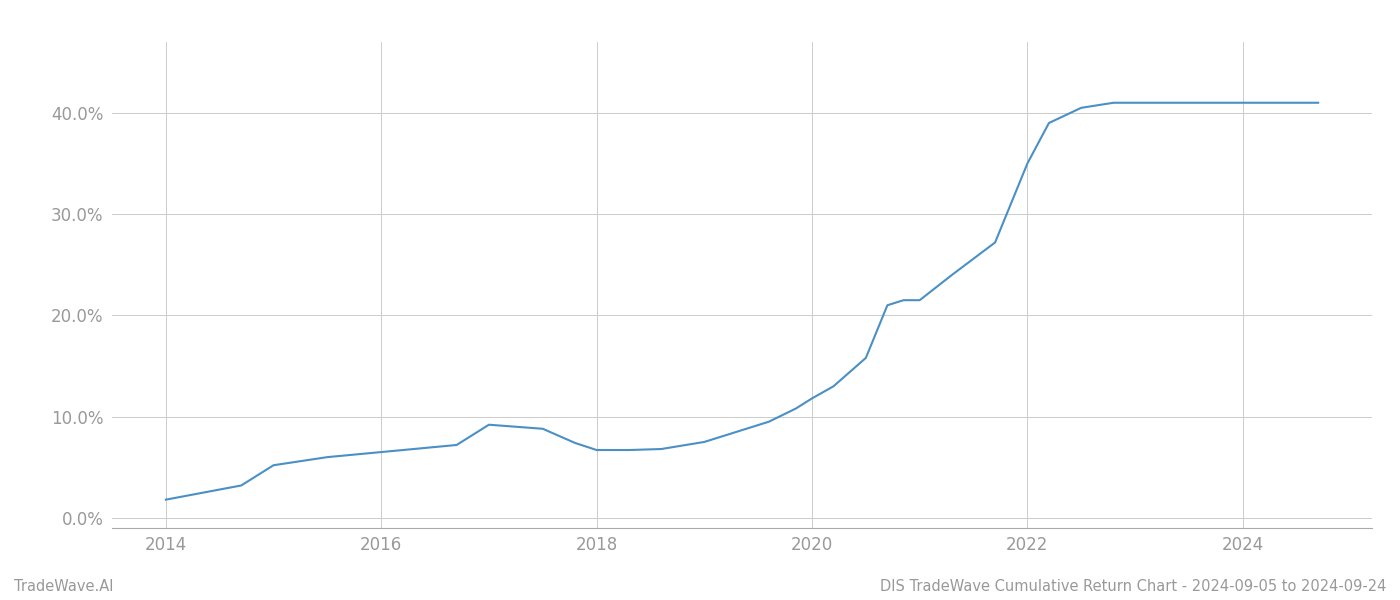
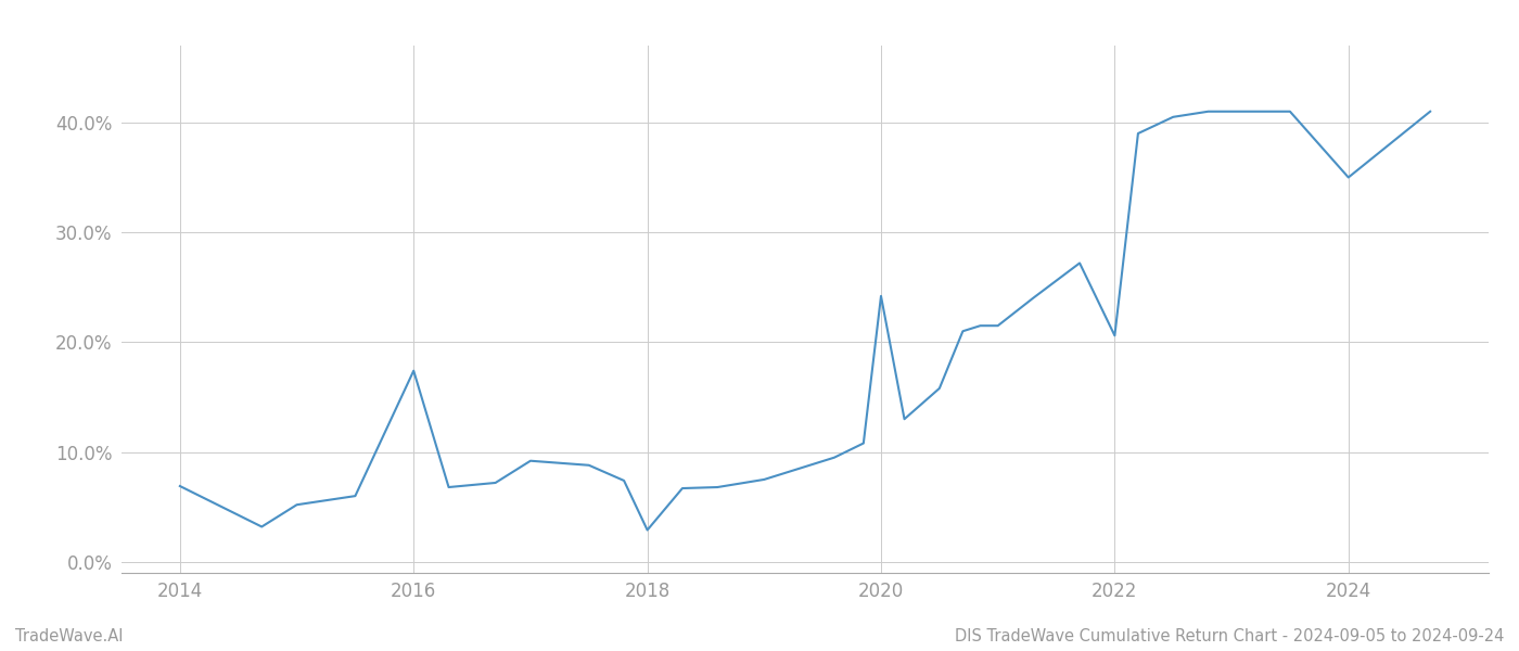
2014: 1.8% -> 6.9%
2016: 6.5% -> 17.4%
2018: 6.7% -> 2.9%
2020: 11.8% -> 24.2%
2022: 35.0% -> 20.6%
2024: 41.0% -> 35.0%
